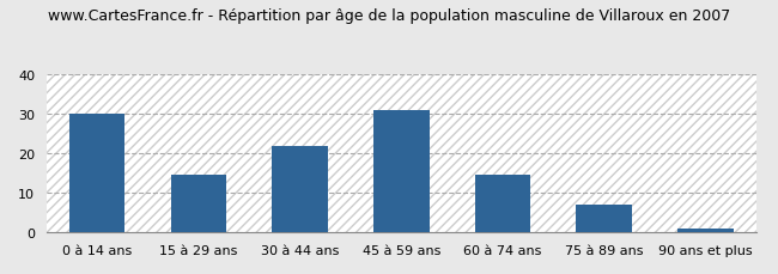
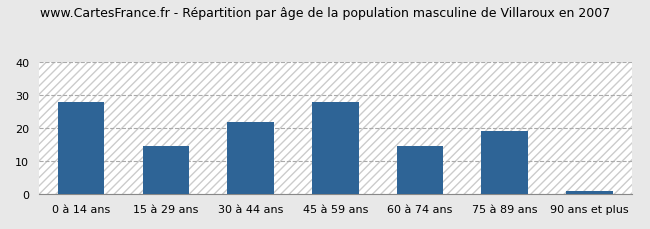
0 à 14 ans: 30.0 -> 28.0
45 à 59 ans: 31.0 -> 28.0
75 à 89 ans: 7.0 -> 19.0
